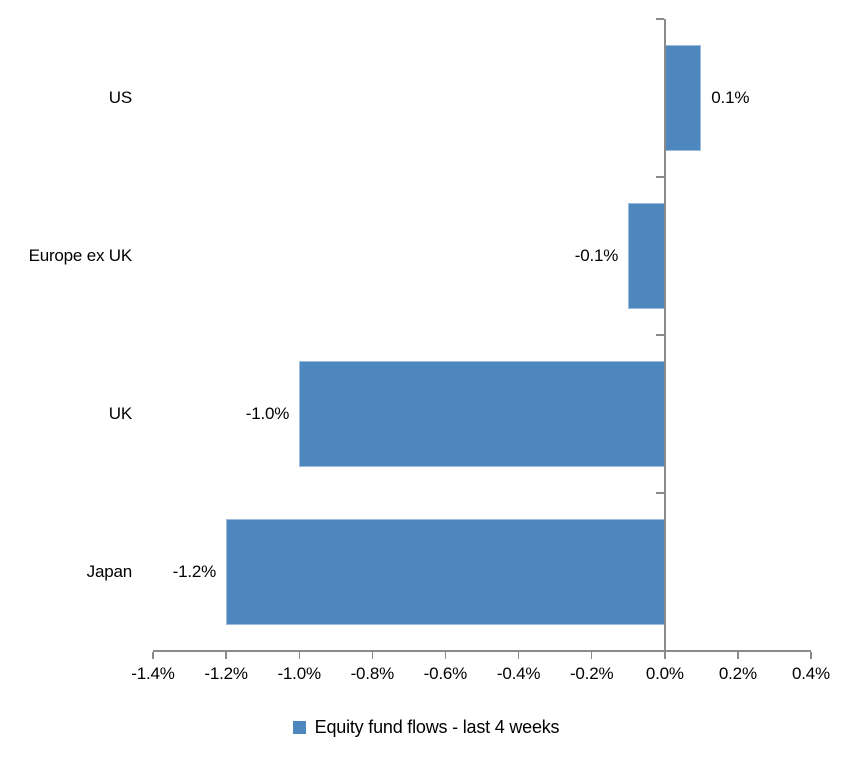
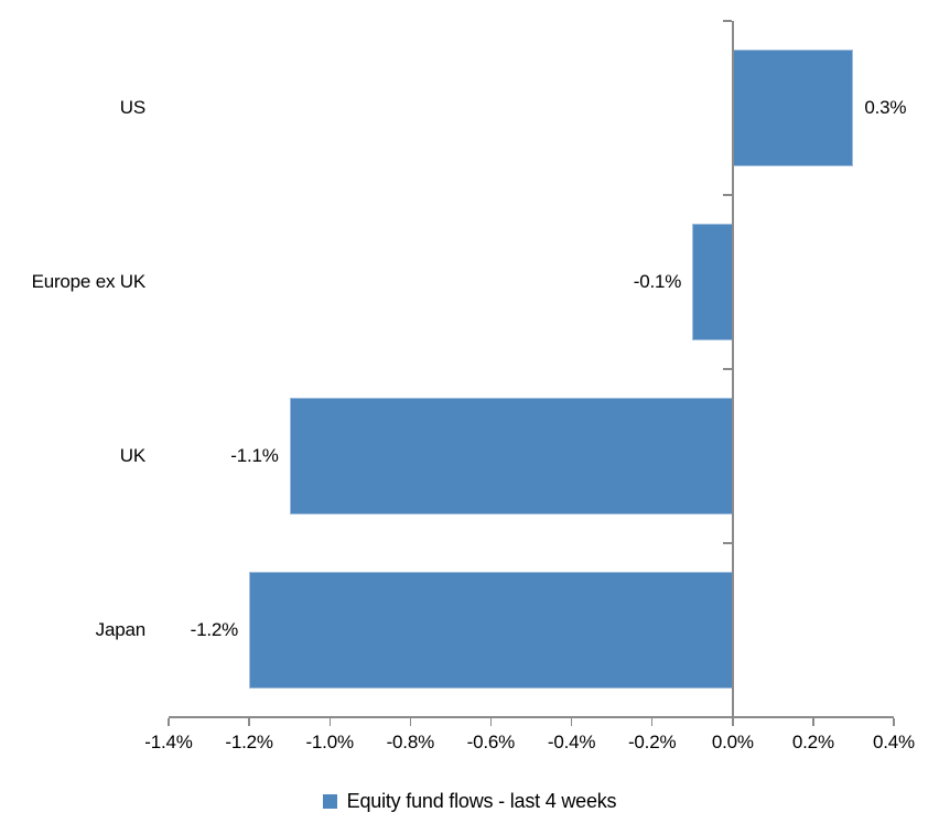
US: 0.1% -> 0.3%
UK: -1.0% -> -1.1%
